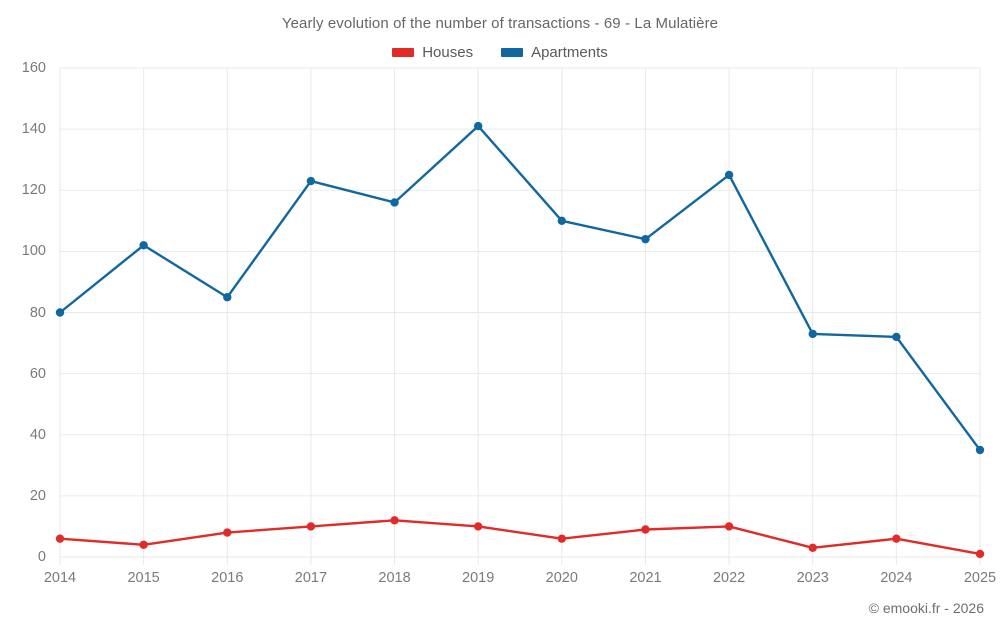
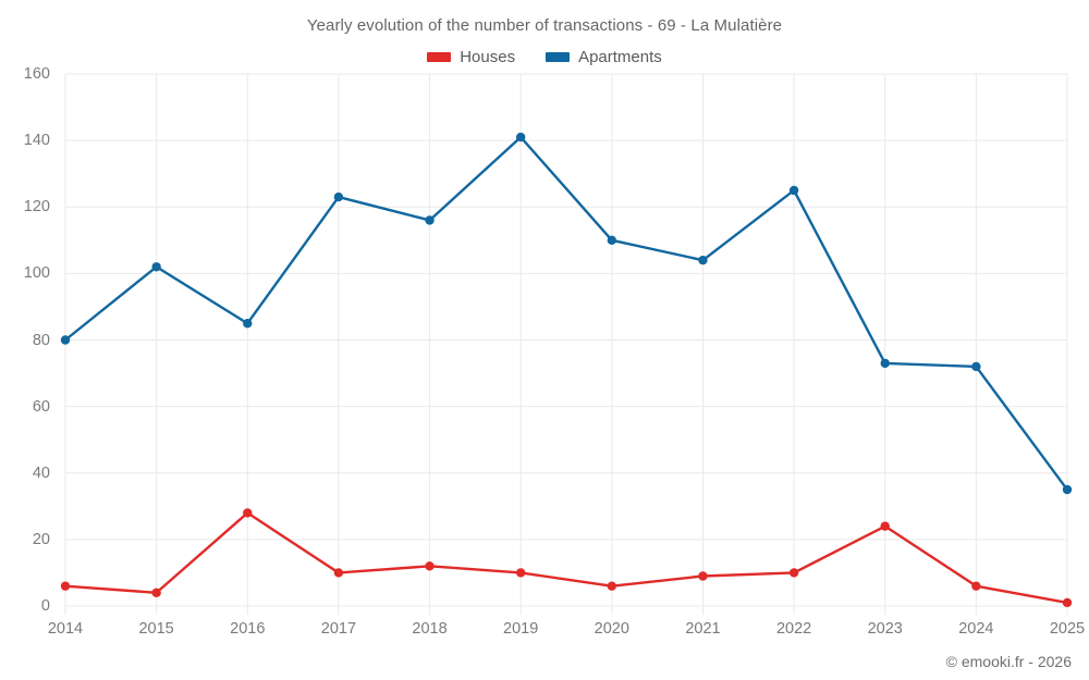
Houses/2016: 8 -> 28
Houses/2023: 3 -> 24
